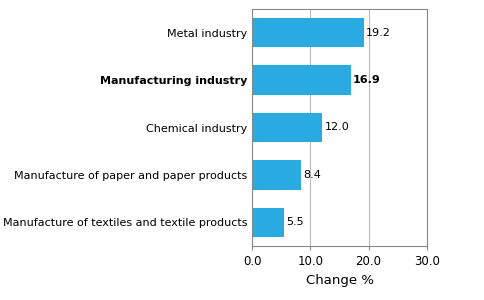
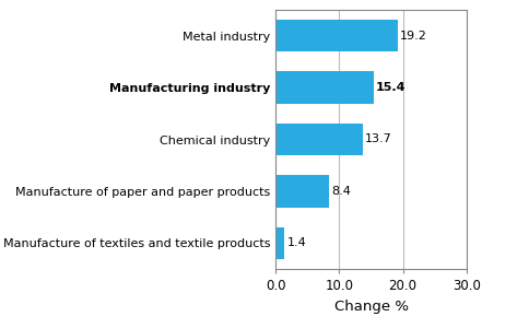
Manufacturing industry: 16.9 -> 15.4
Chemical industry: 12.0 -> 13.7
Manufacture of textiles and textile products: 5.5 -> 1.4
